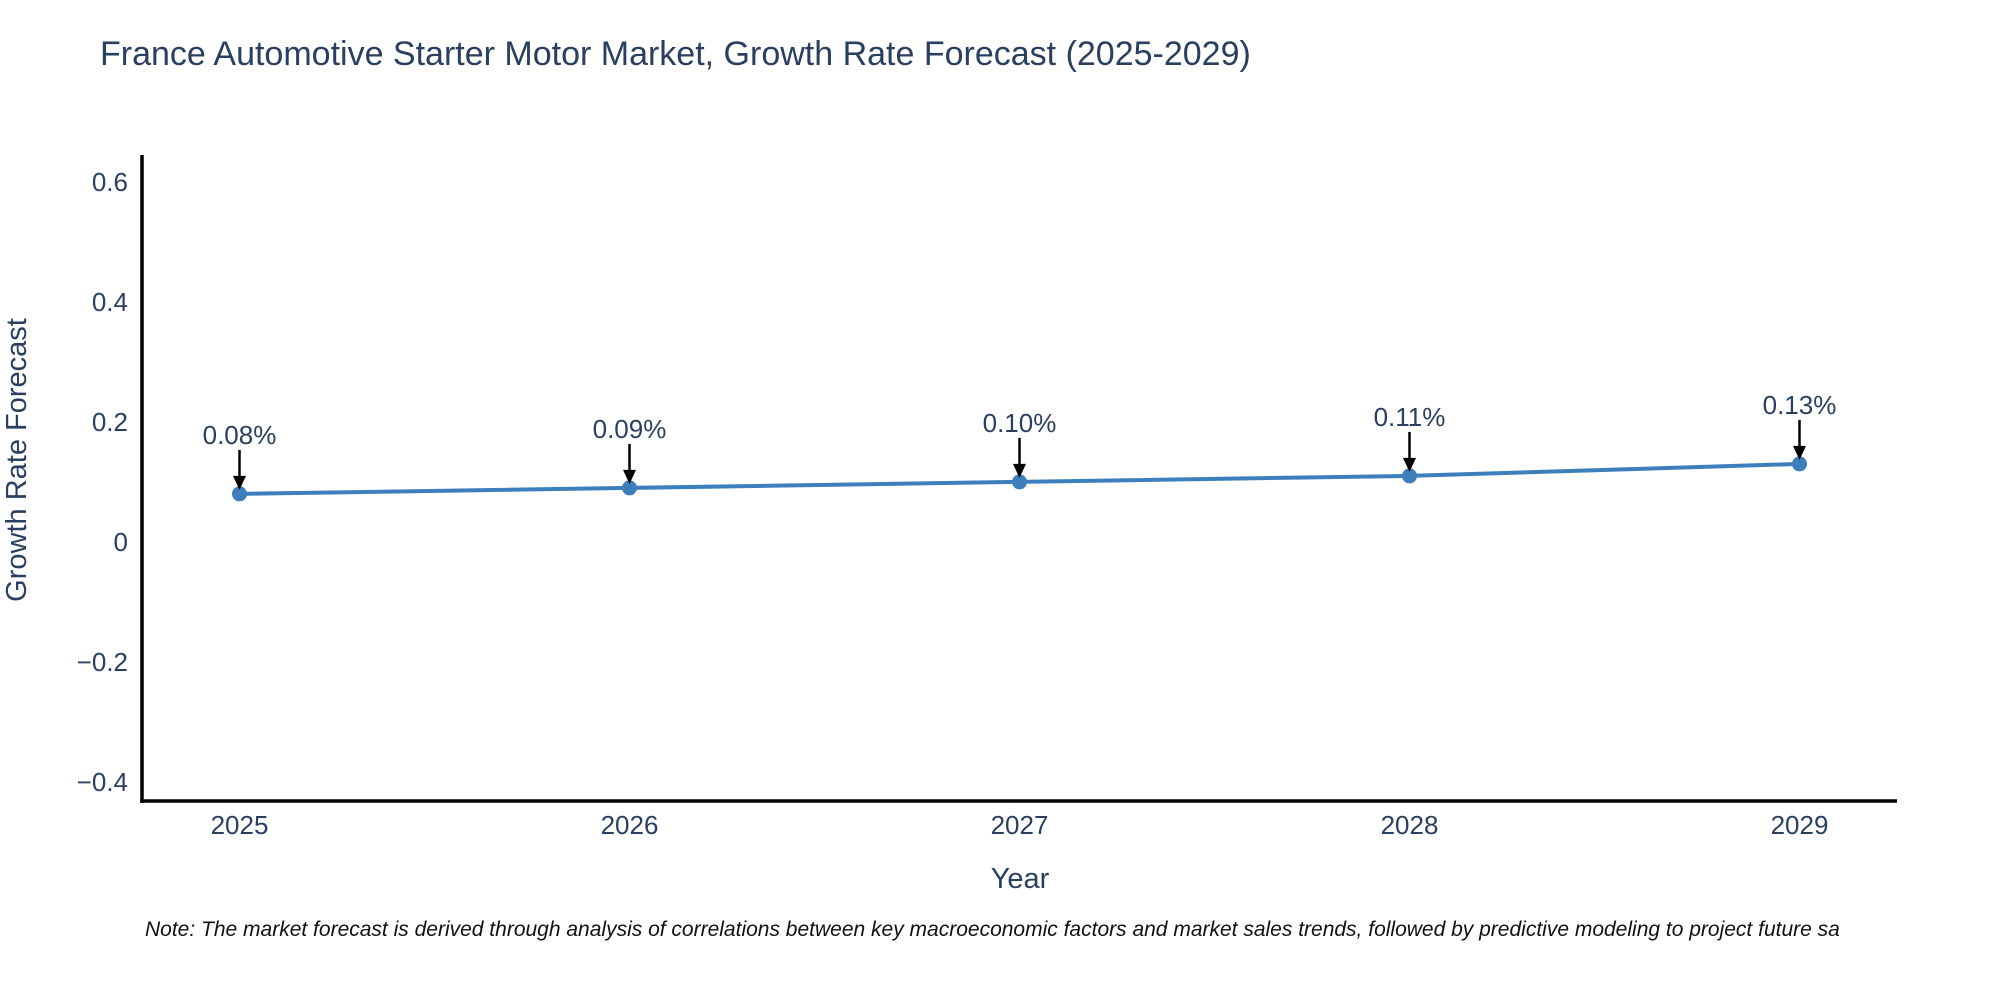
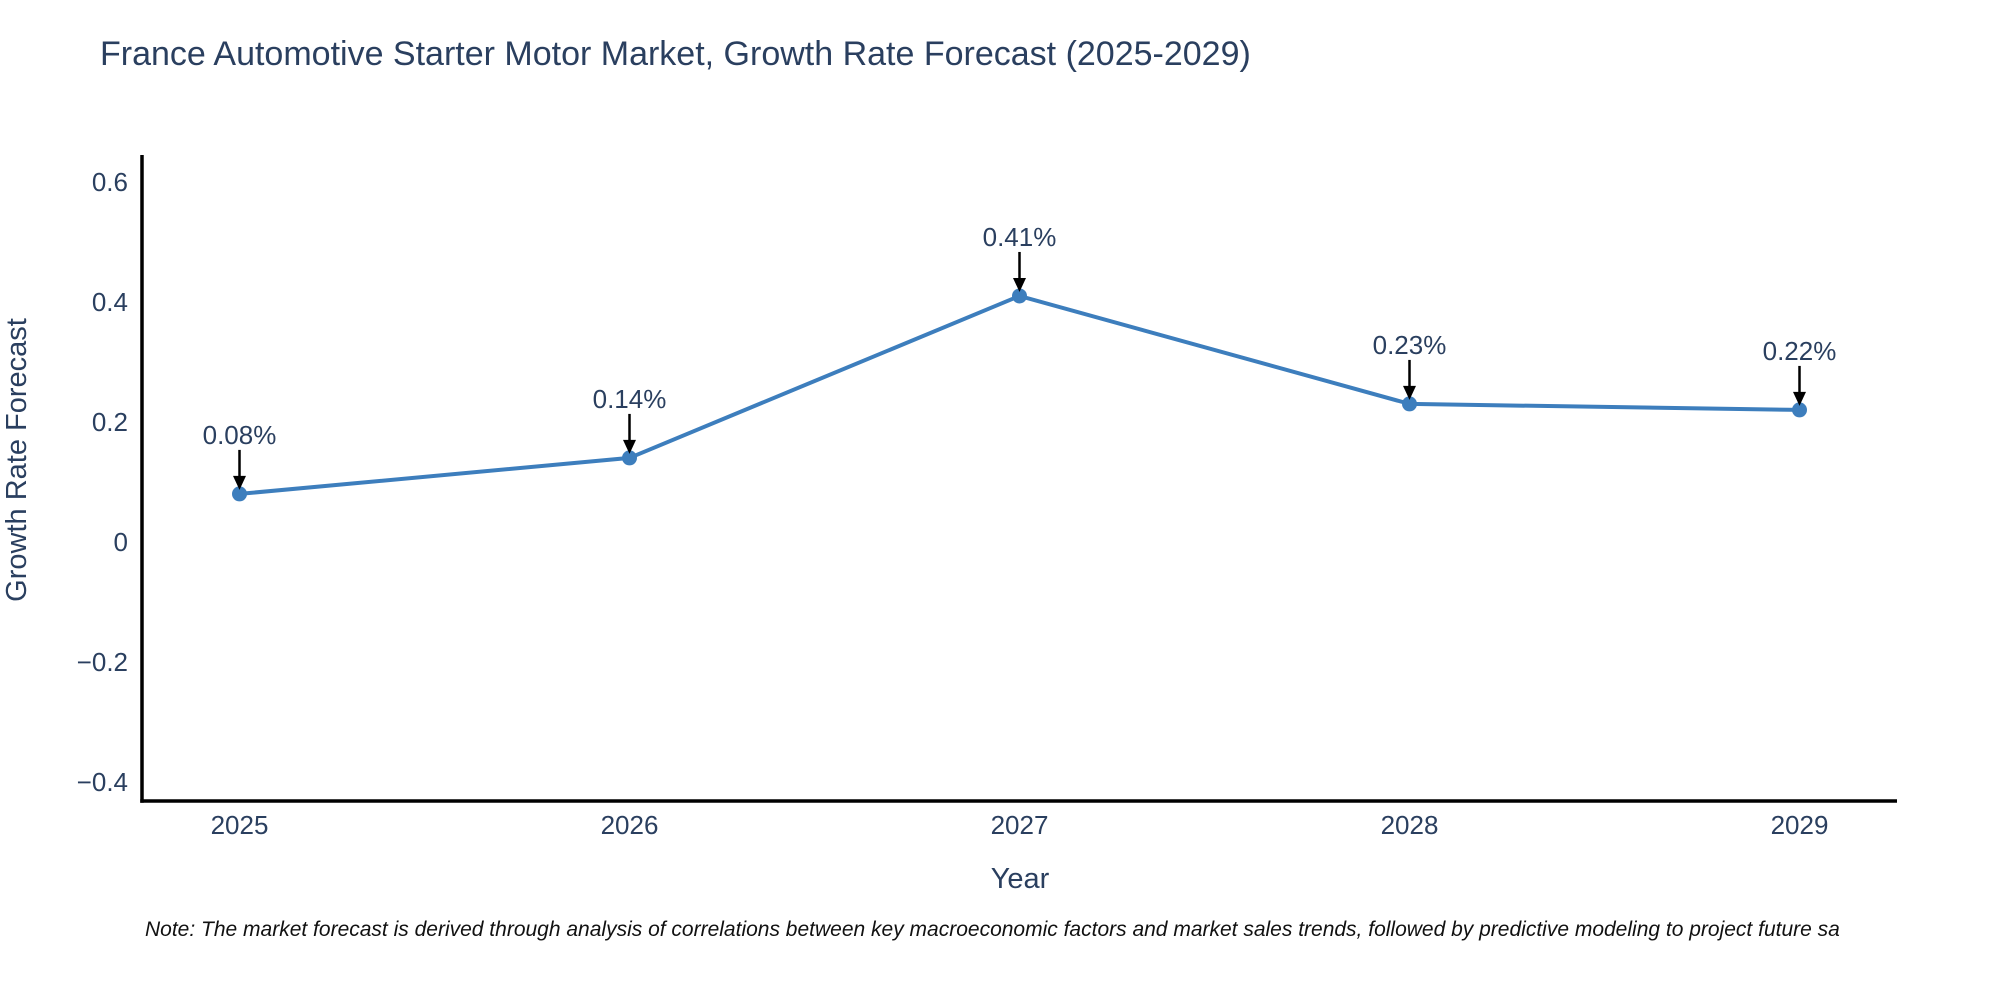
2026: 0.09% -> 0.14%
2027: 0.10% -> 0.41%
2028: 0.11% -> 0.23%
2029: 0.13% -> 0.22%
